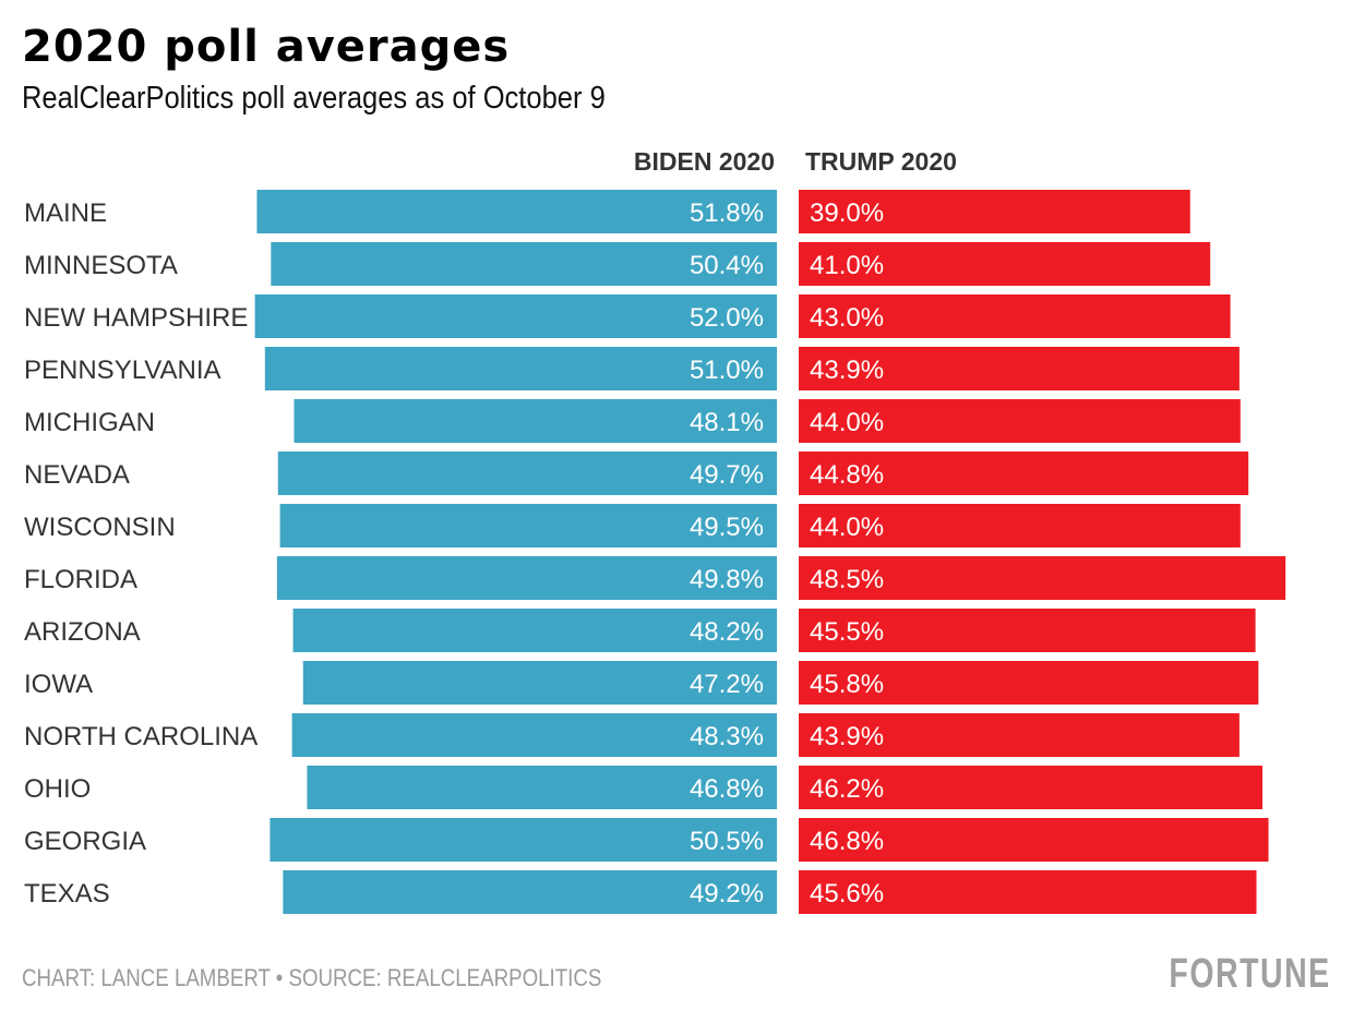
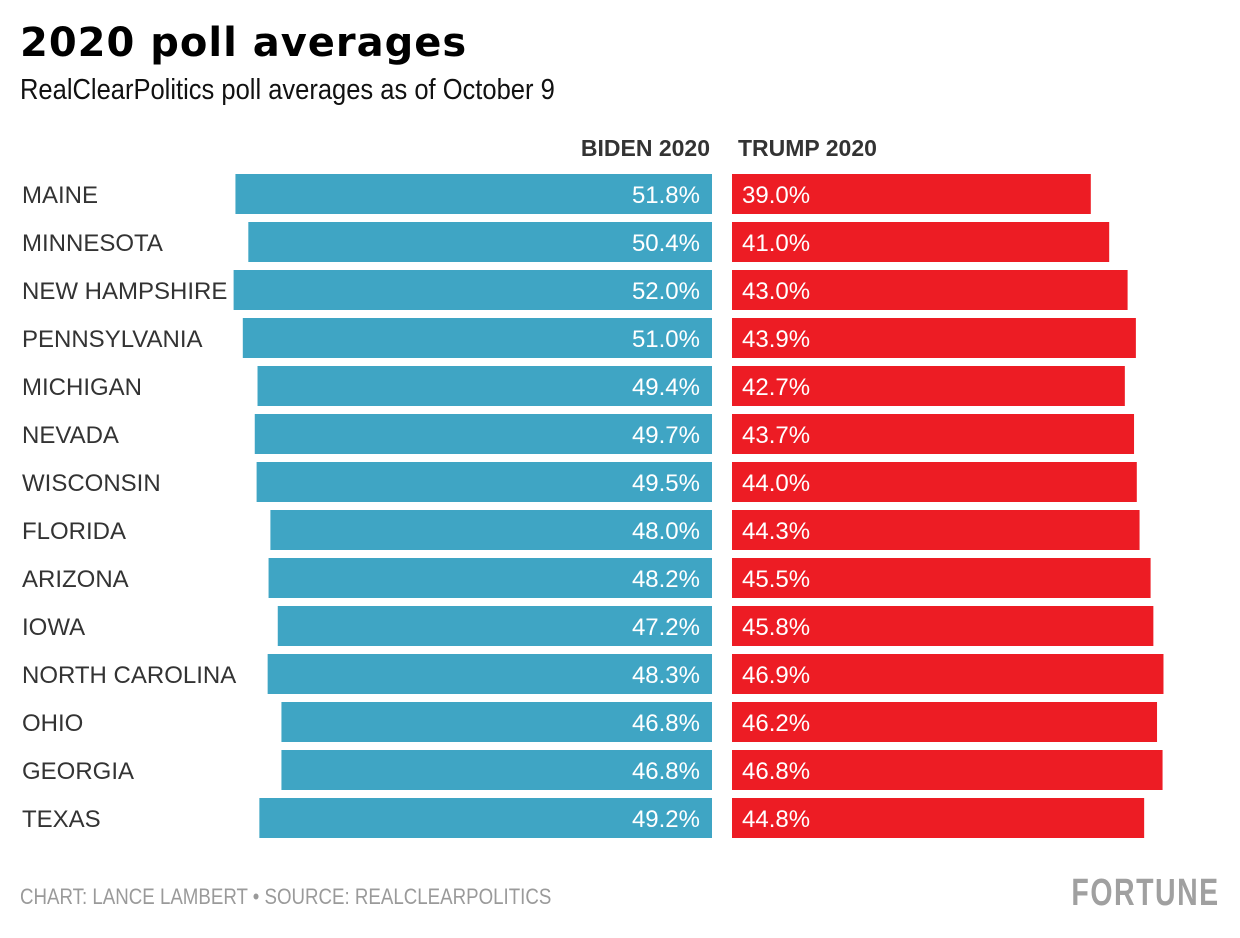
BIDEN 2020/MICHIGAN: 48.1% -> 49.4%
TRUMP 2020/MICHIGAN: 44.0% -> 42.7%
TRUMP 2020/NEVADA: 44.8% -> 43.7%
BIDEN 2020/FLORIDA: 49.8% -> 48.0%
TRUMP 2020/FLORIDA: 48.5% -> 44.3%
TRUMP 2020/NORTH CAROLINA: 43.9% -> 46.9%
BIDEN 2020/GEORGIA: 50.5% -> 46.8%
TRUMP 2020/TEXAS: 45.6% -> 44.8%
